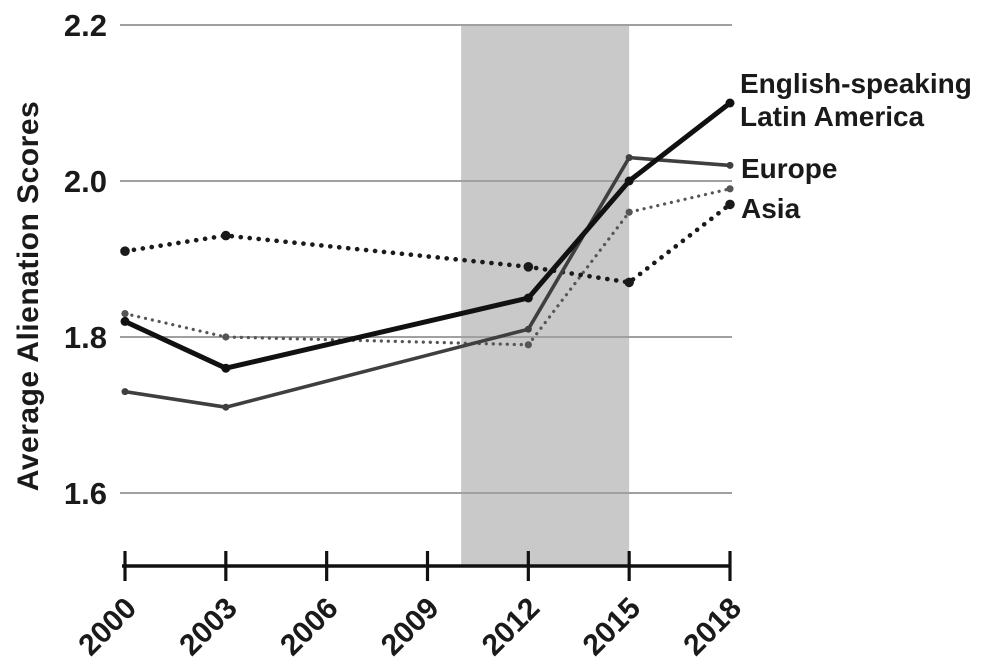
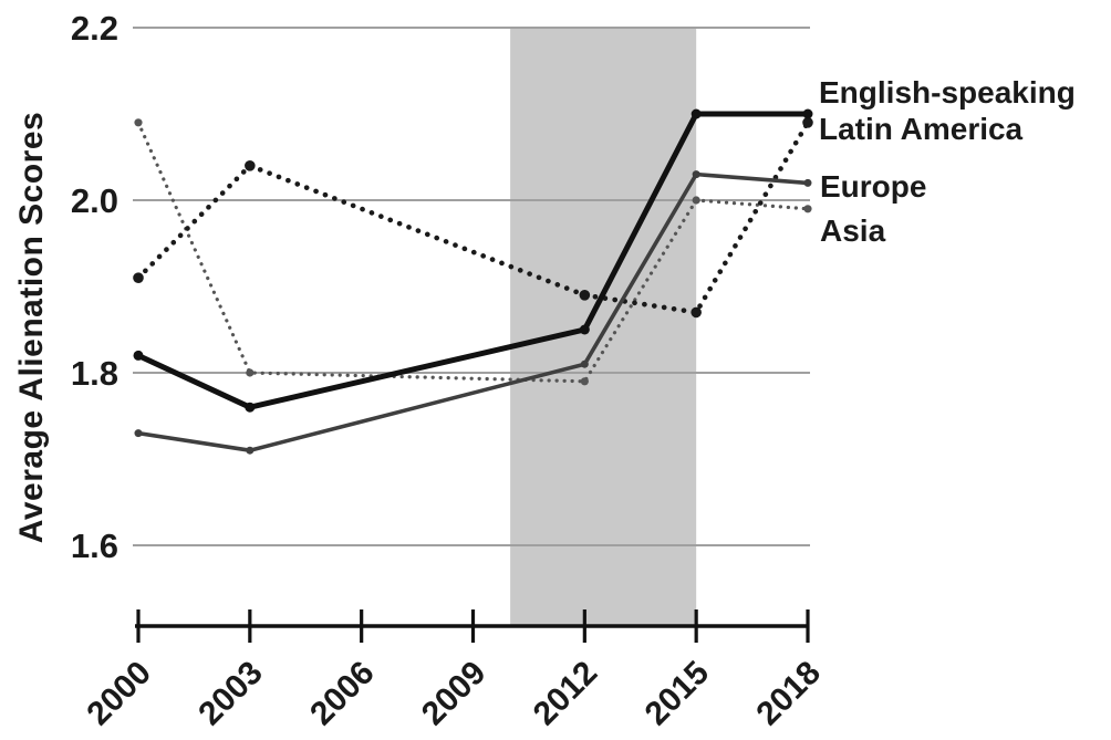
Latin America/2000: 1.83 -> 2.09
Asia/2003: 1.93 -> 2.04
English-speaking/2015: 2.00 -> 2.10
Latin America/2015: 1.96 -> 2.00
Asia/2018: 1.97 -> 2.09
